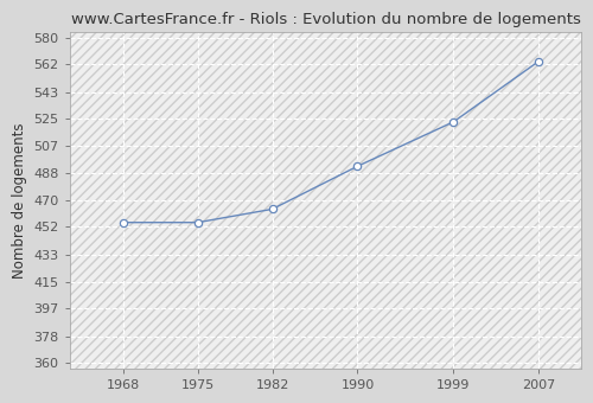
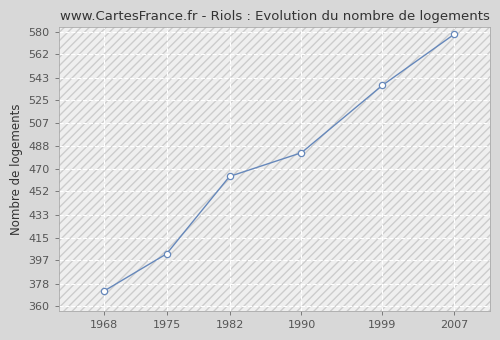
1968: 455 -> 372
1975: 455 -> 402
1990: 493 -> 483
1999: 523 -> 537
2007: 564 -> 578
